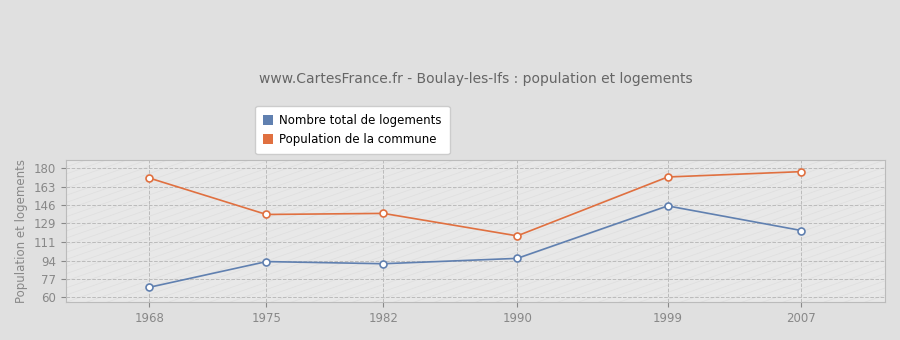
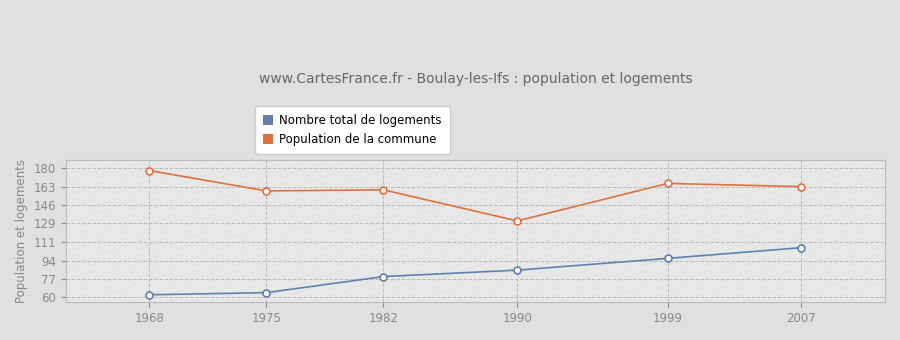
Nombre total de logements/1968: 69 -> 62
Population de la commune/1968: 171 -> 178
Nombre total de logements/1975: 93 -> 64
Population de la commune/1975: 137 -> 159
Nombre total de logements/1982: 91 -> 79
Population de la commune/1982: 138 -> 160
Nombre total de logements/1990: 96 -> 85
Population de la commune/1990: 117 -> 131
Nombre total de logements/1999: 145 -> 96
Population de la commune/1999: 172 -> 166
Nombre total de logements/2007: 122 -> 106
Population de la commune/2007: 177 -> 163
